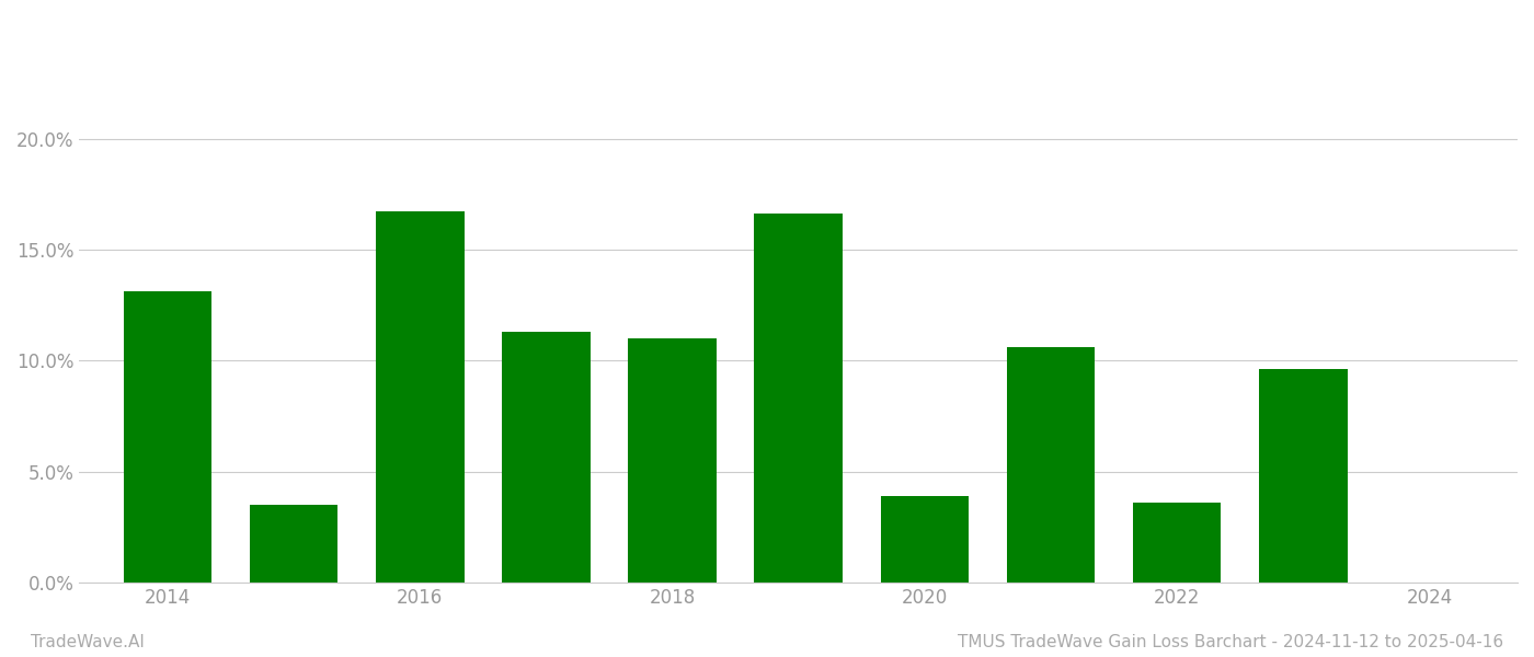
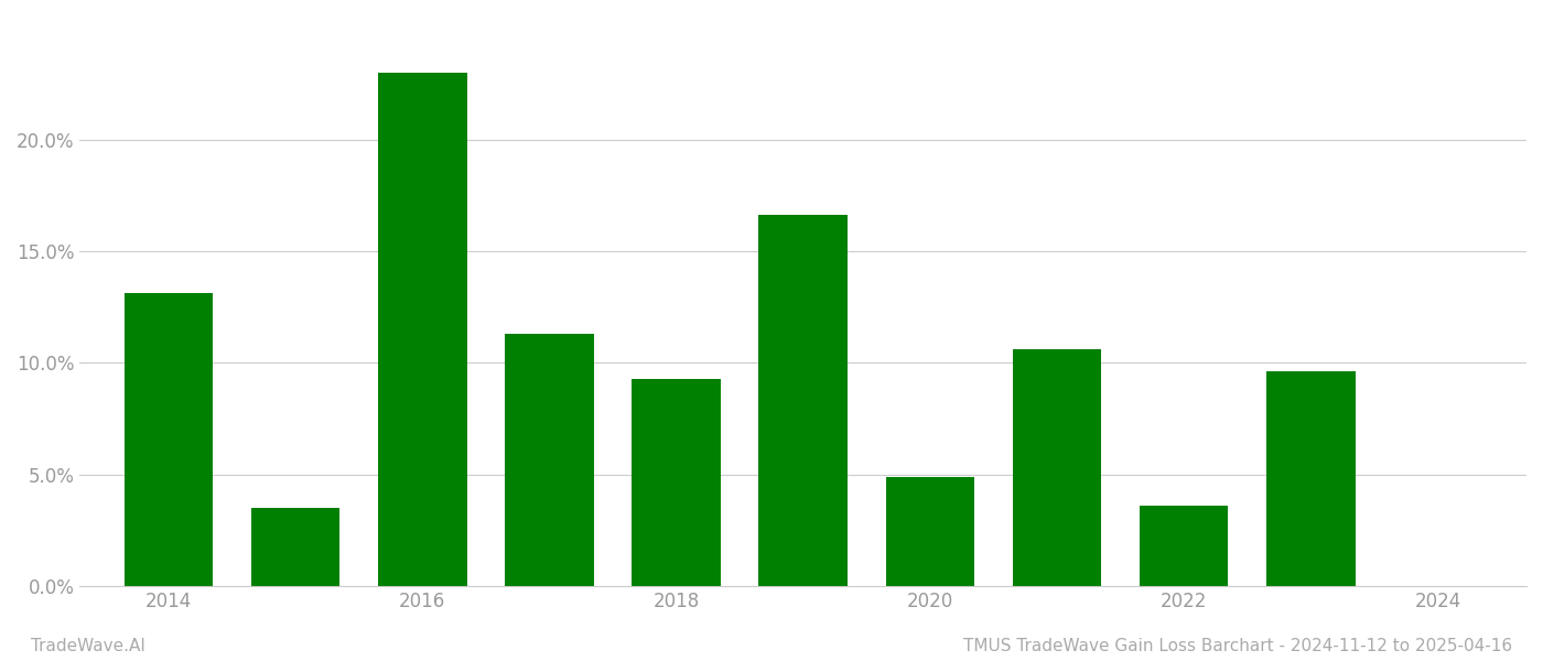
2016: 16.7% -> 23.0%
2018: 11.0% -> 9.3%
2020: 3.9% -> 4.9%
